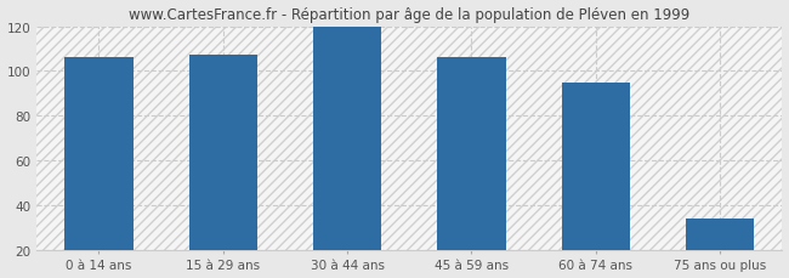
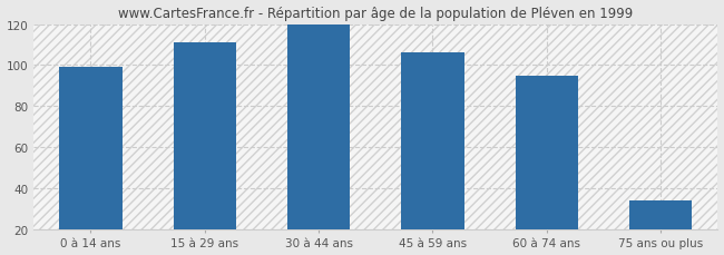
0 à 14 ans: 106 -> 99
15 à 29 ans: 107 -> 111
